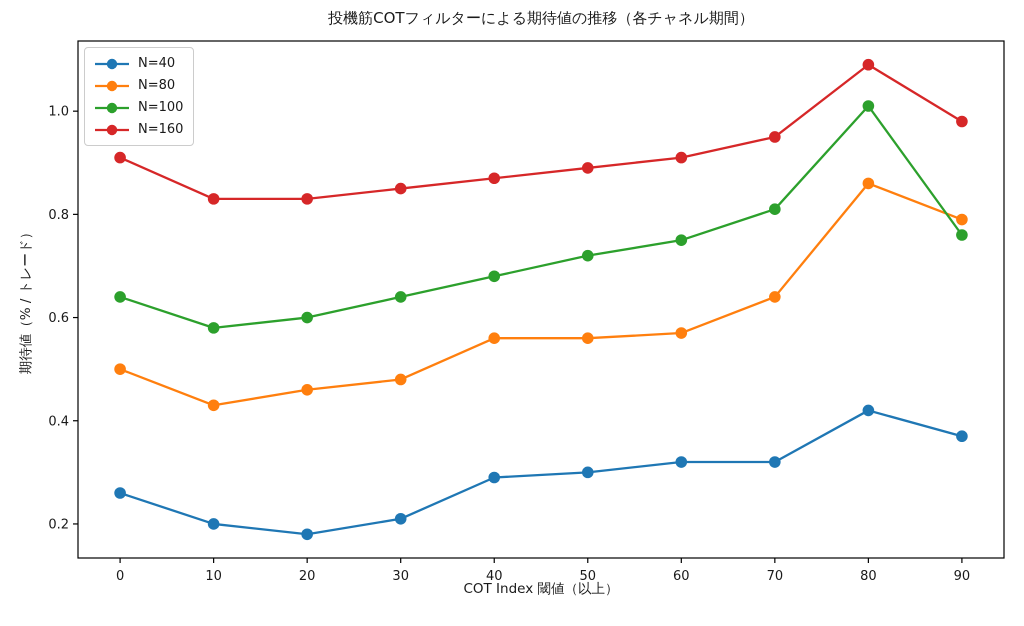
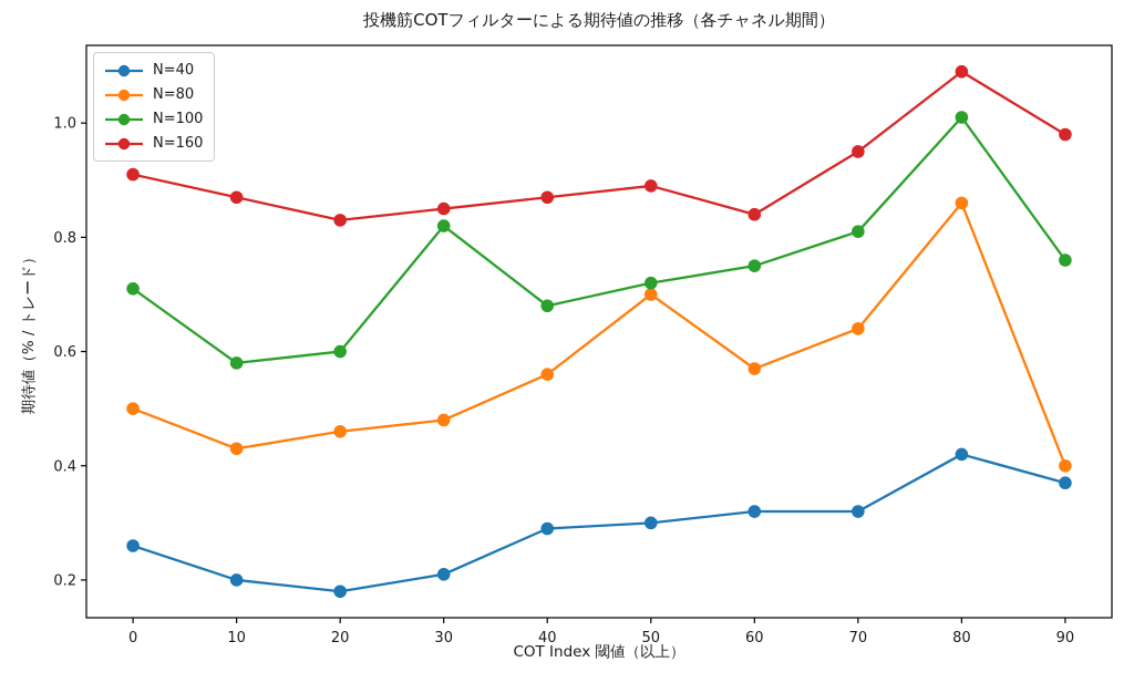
N=100/0: 0.64 -> 0.71
N=160/10: 0.83 -> 0.87
N=100/30: 0.64 -> 0.82
N=80/50: 0.56 -> 0.70
N=160/60: 0.91 -> 0.84
N=80/90: 0.79 -> 0.40
